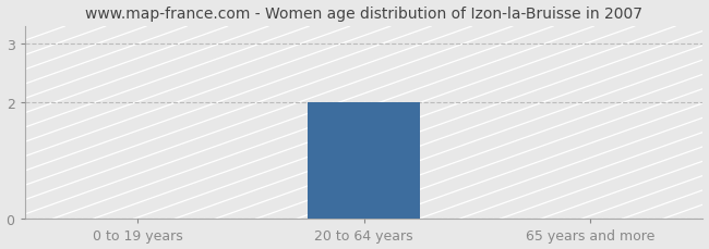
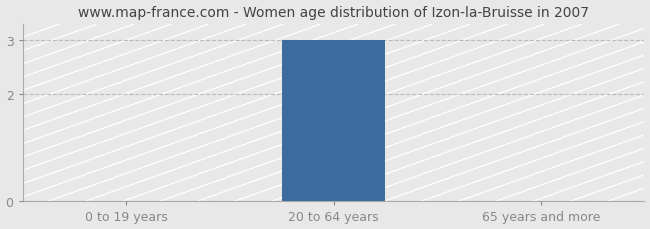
20 to 64 years: 2 -> 3
